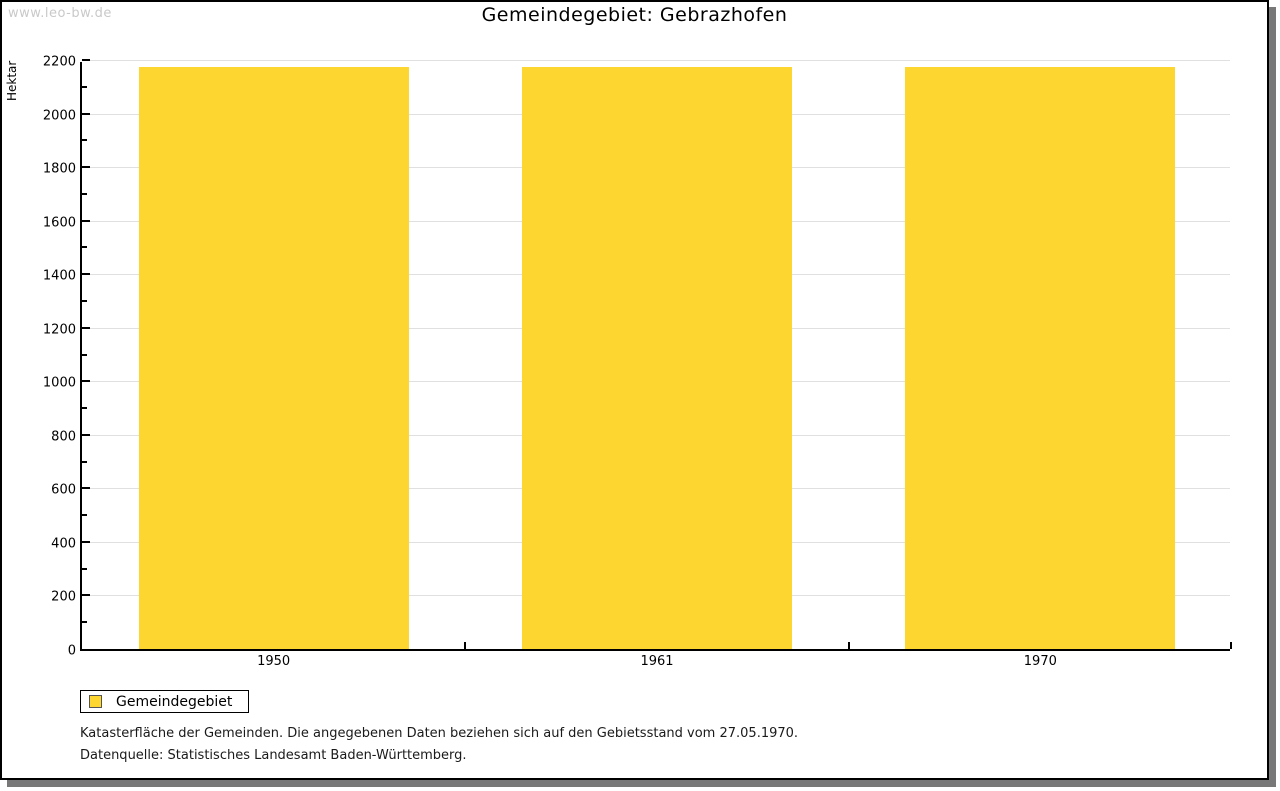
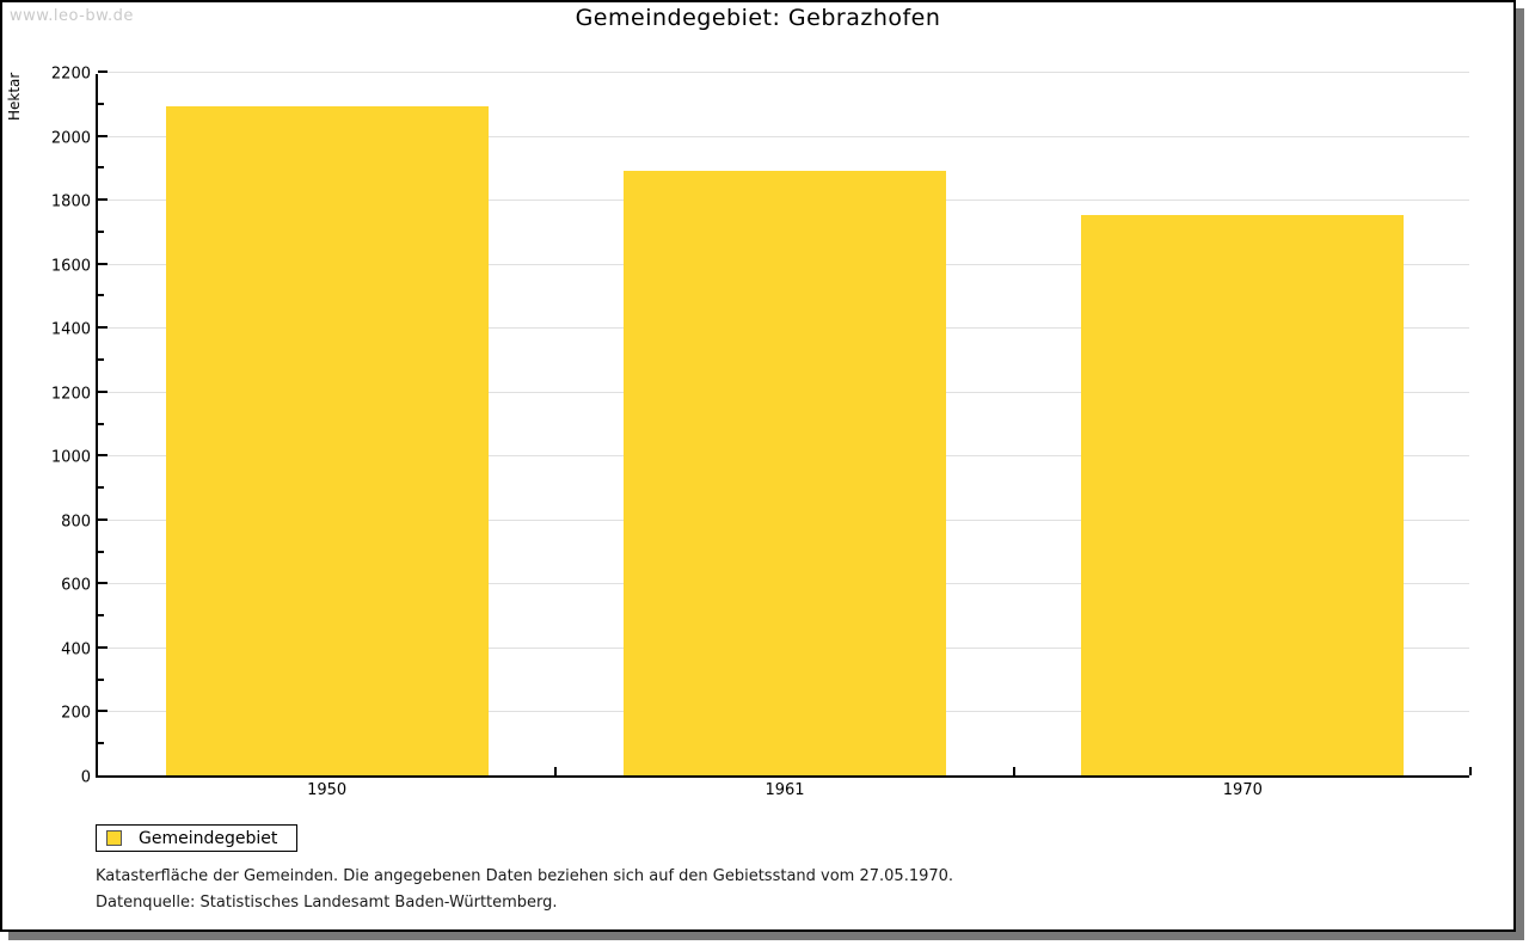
1950: 2180 -> 2090
1961: 2180 -> 1890
1970: 2180 -> 1750
